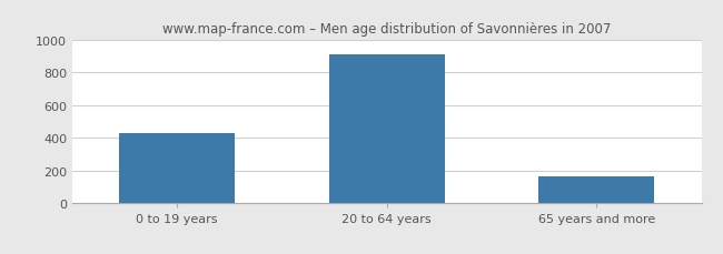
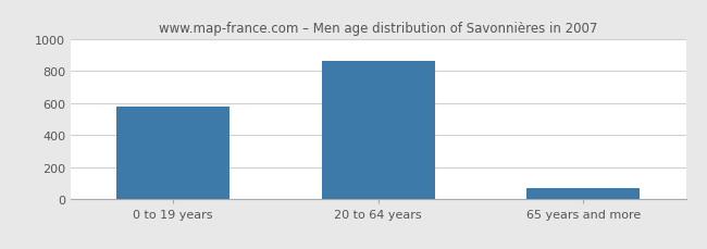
0 to 19 years: 420 -> 580
20 to 64 years: 910 -> 860
65 years and more: 160 -> 70
